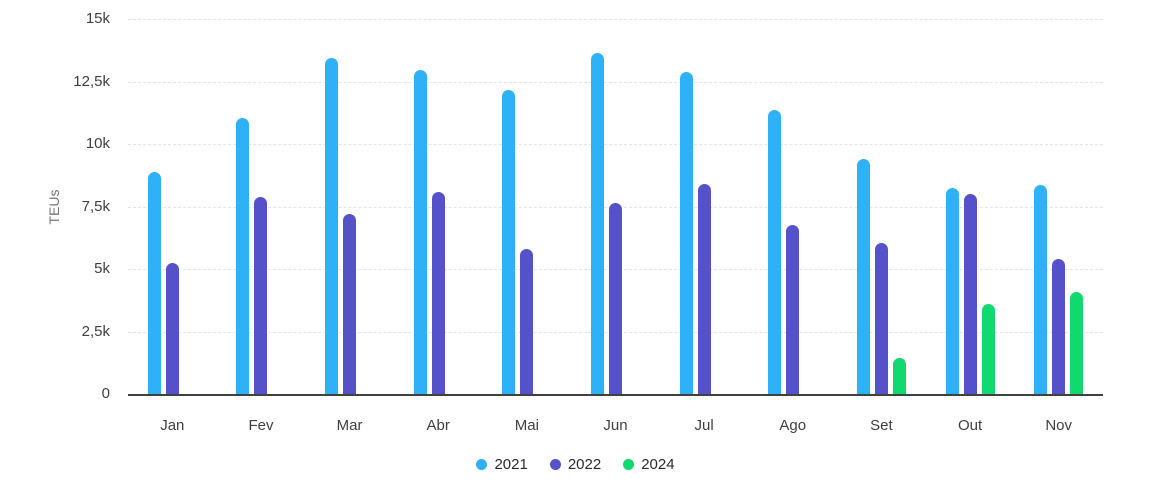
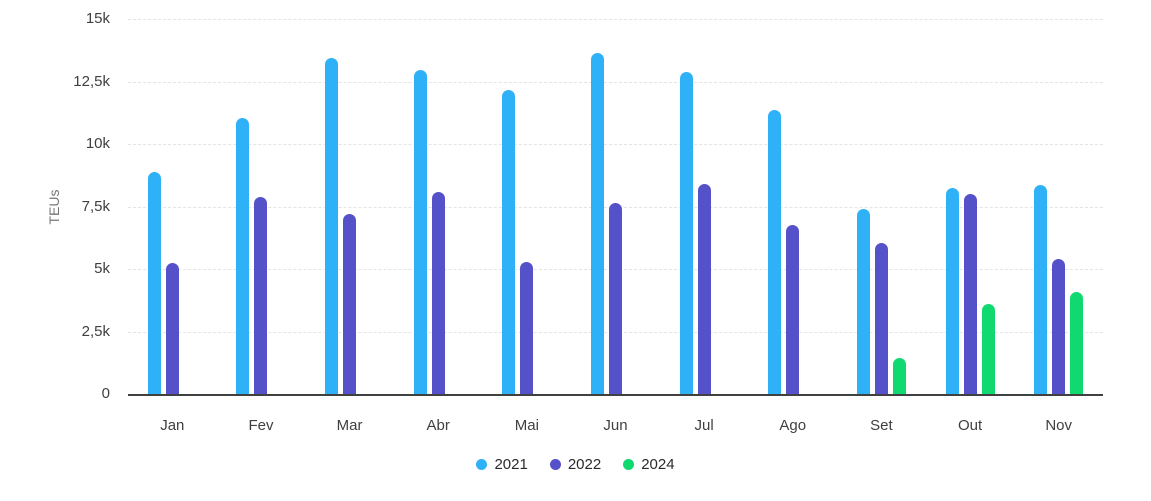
2022/Mai: 5.8k -> 5.3k
2021/Set: 9.4k -> 7.4k
